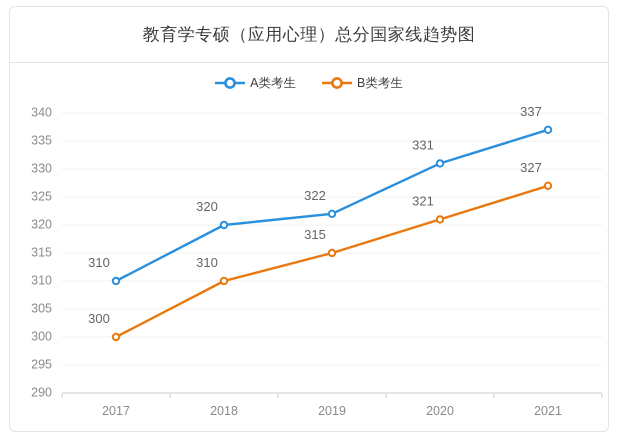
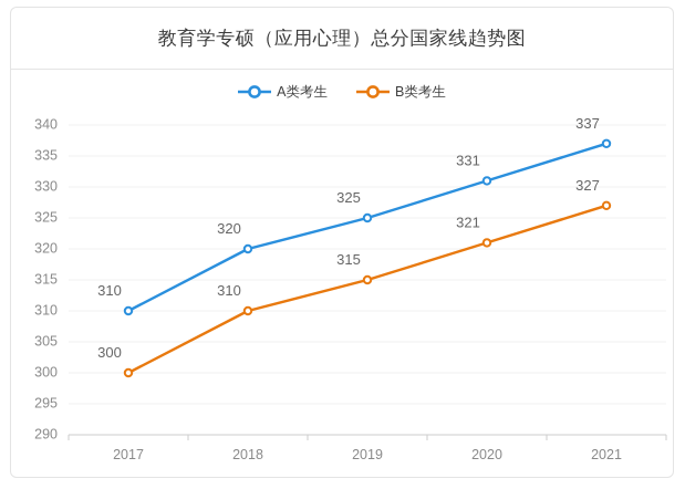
A类考生/2019: 322 -> 325
